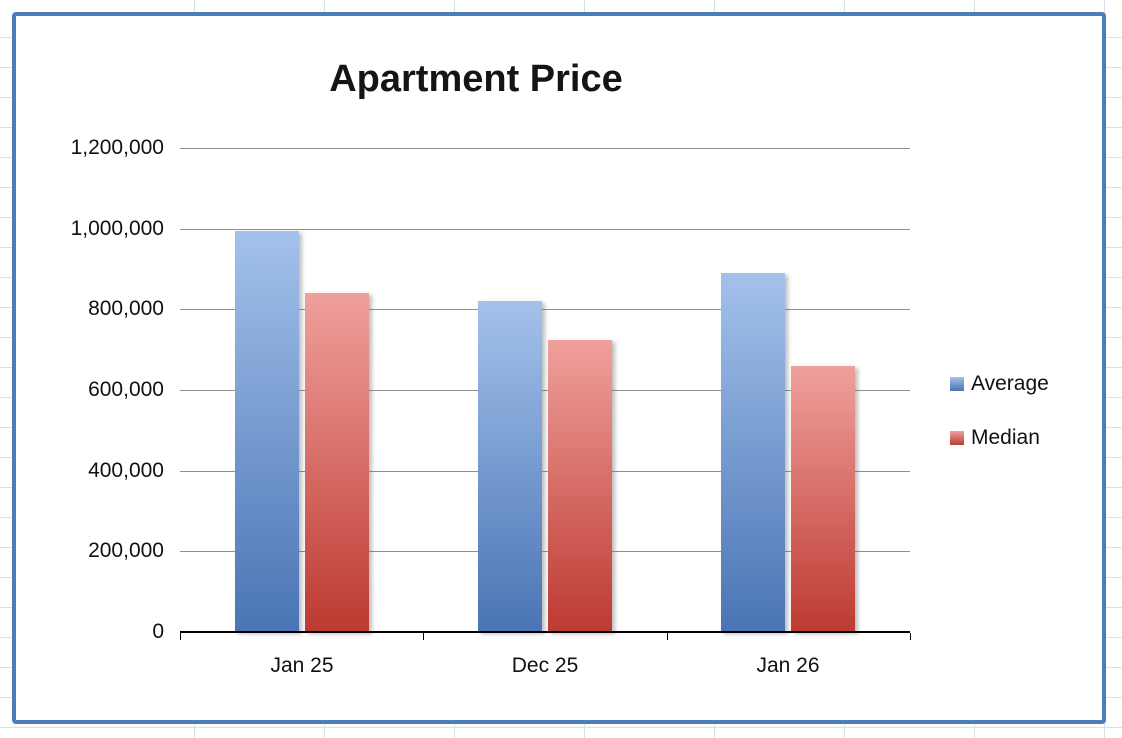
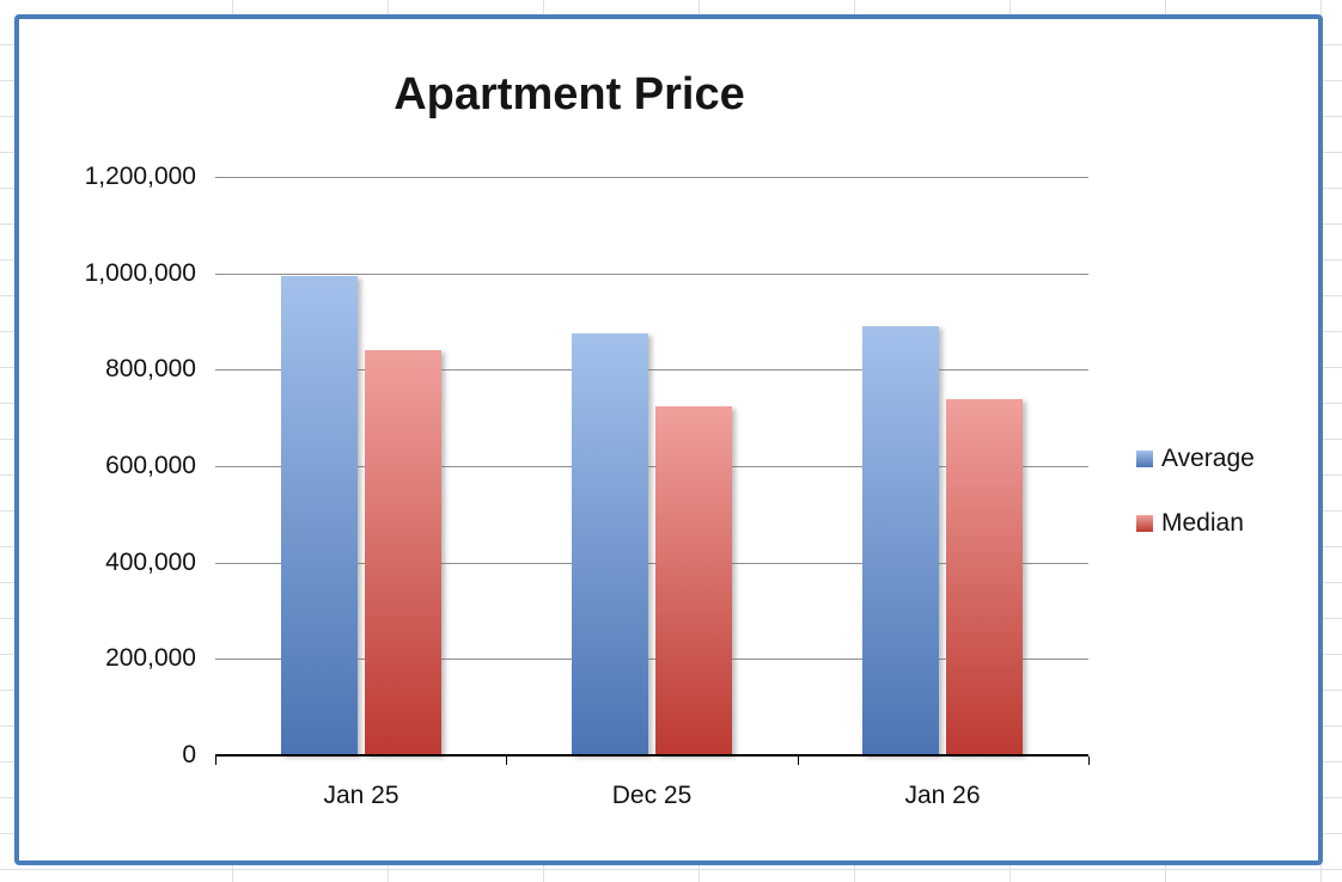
Average/Dec 25: 820000 -> 880000
Median/Jan 26: 660000 -> 740000
